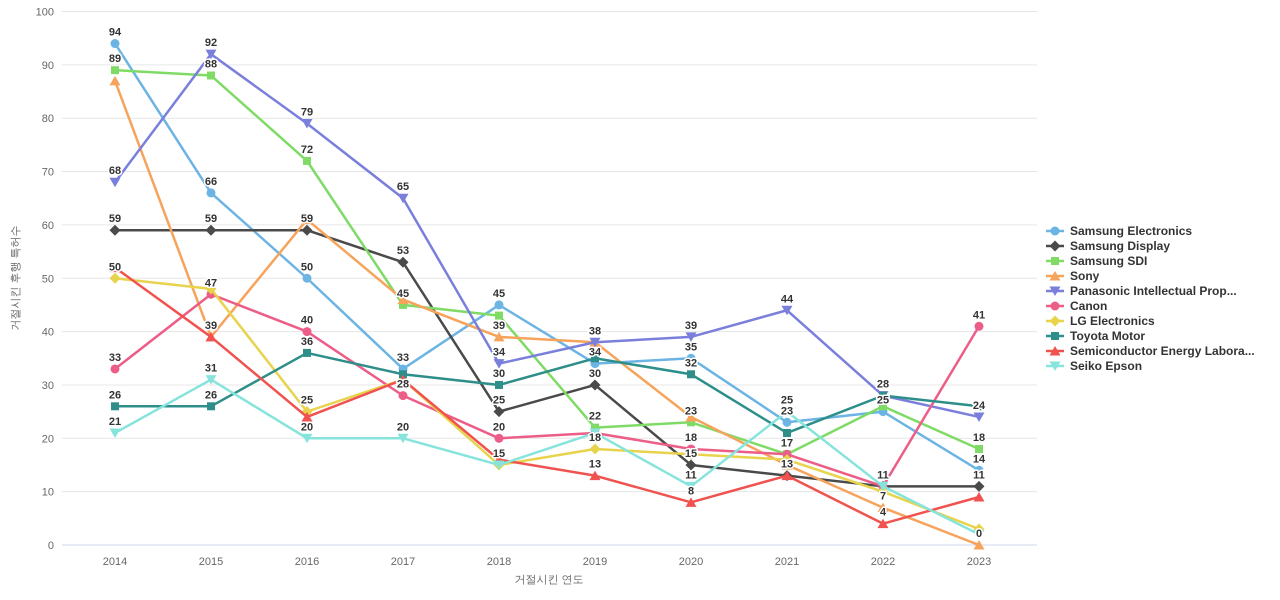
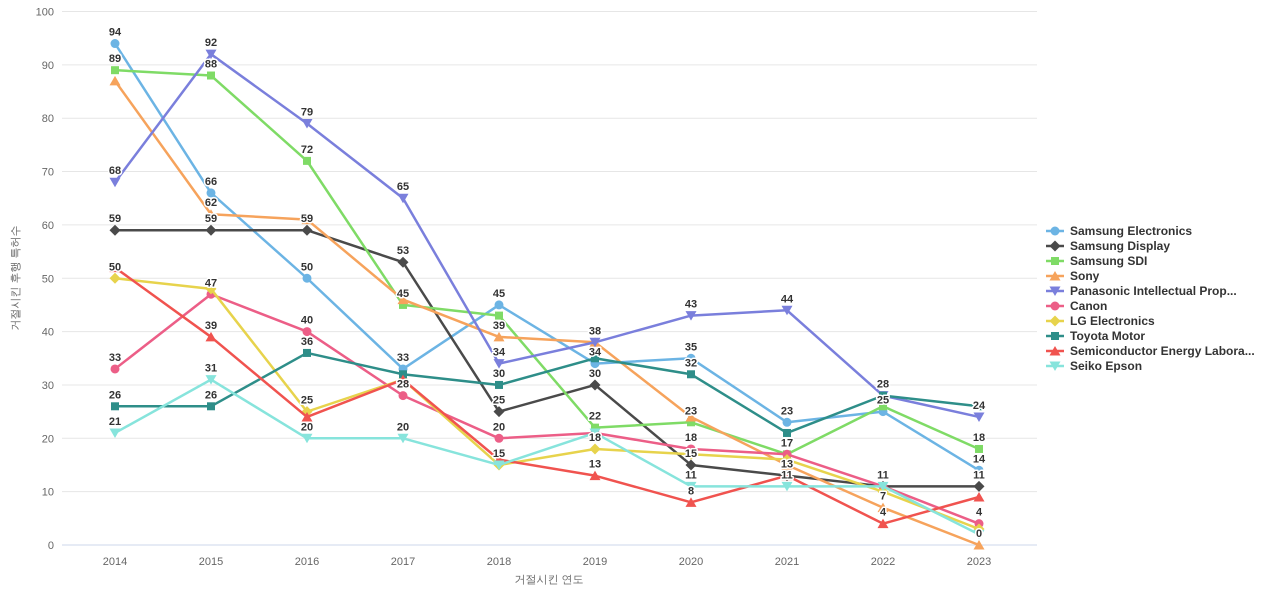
Sony/2015: 39 -> 62
Panasonic Intellectual Prop.../2020: 39 -> 43
Seiko Epson/2021: 25 -> 11
Canon/2023: 41 -> 4
